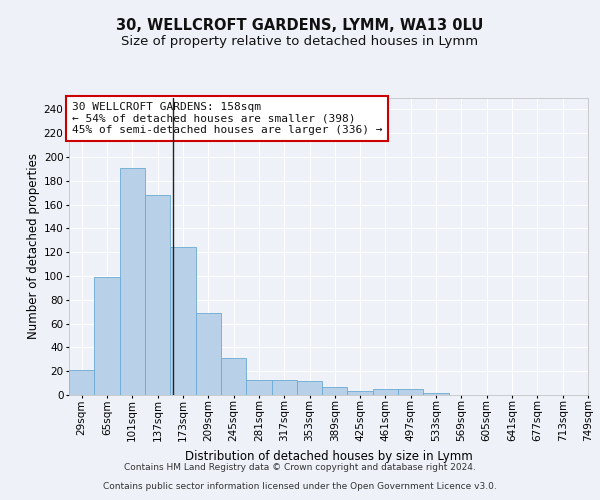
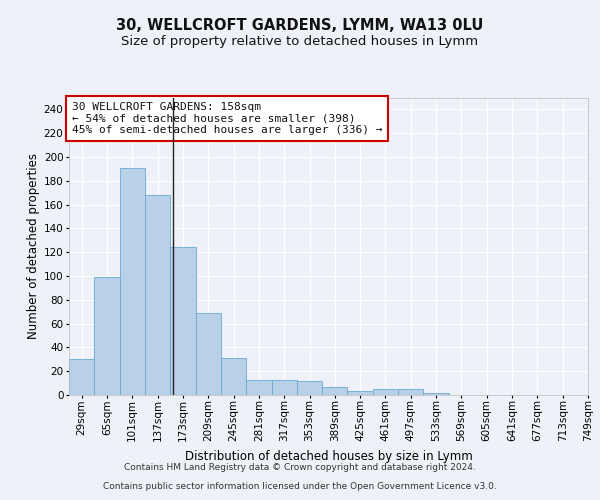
29sqm: 21 -> 30
